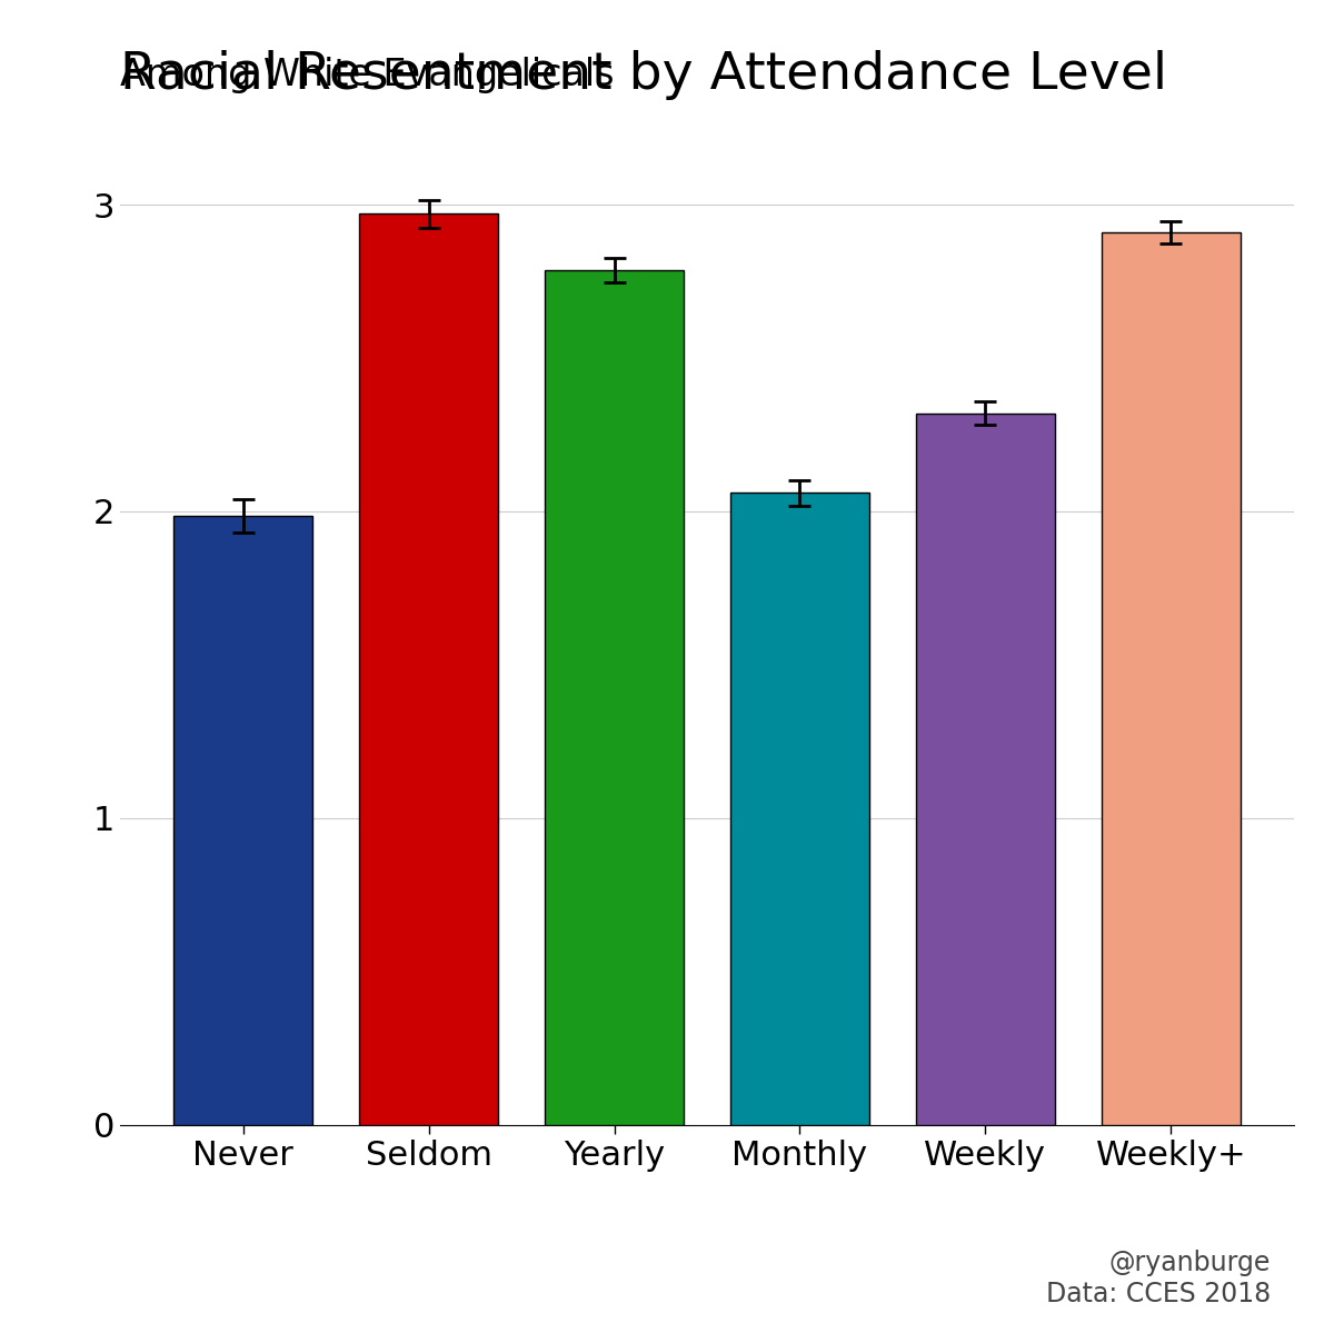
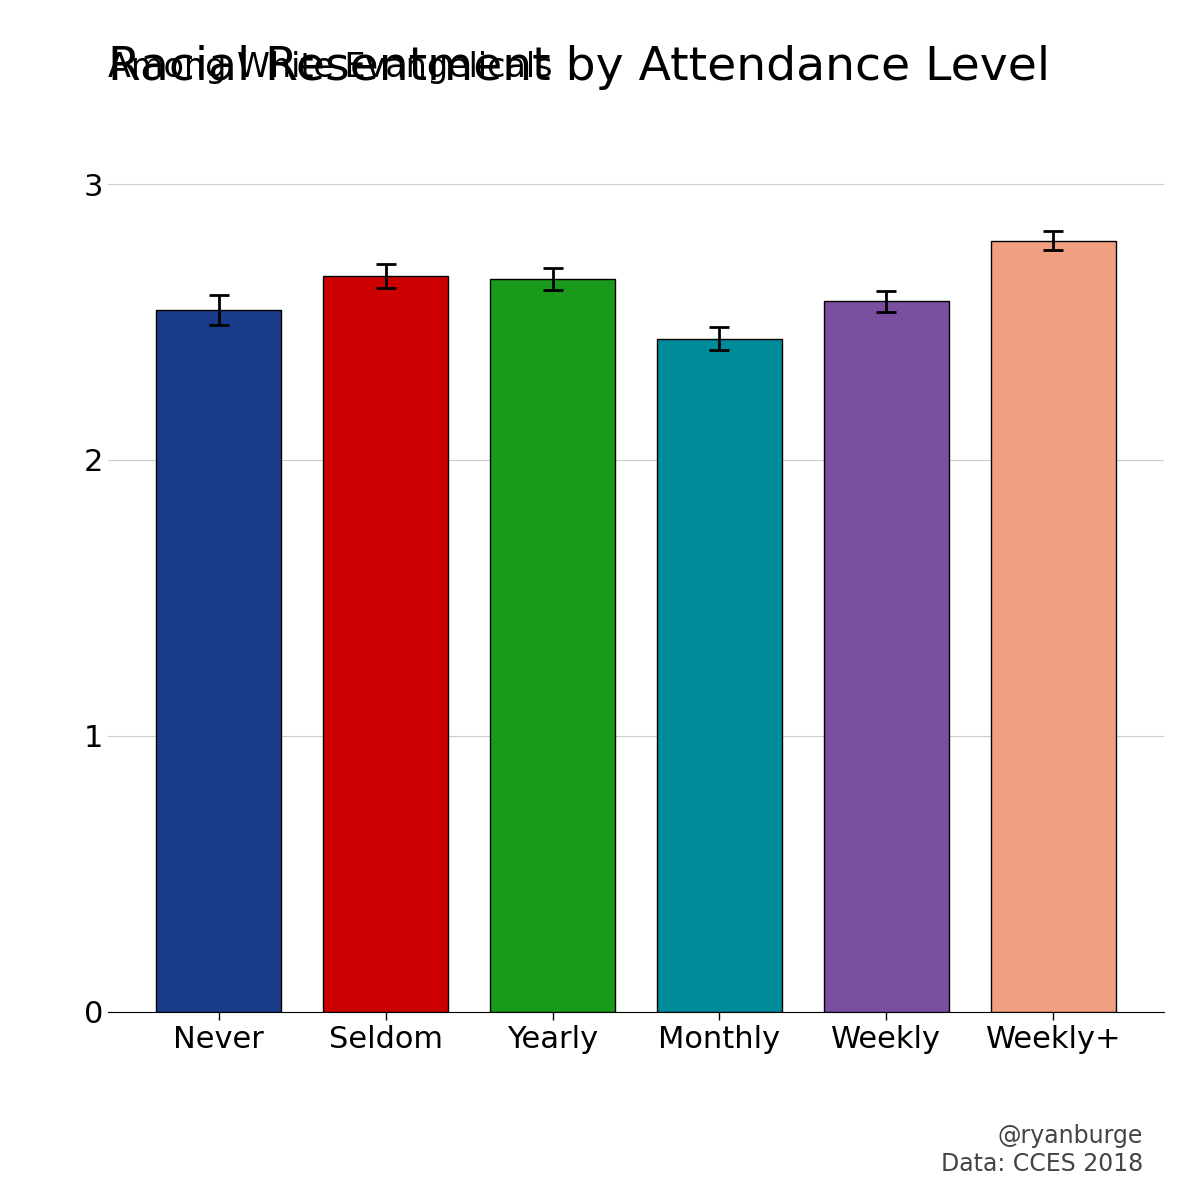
Never: 1.985 -> 2.543
Seldom: 2.970 -> 2.667
Yearly: 2.785 -> 2.656
Monthly: 2.060 -> 2.440
Weekly: 2.320 -> 2.575
Weekly+: 2.910 -> 2.795
